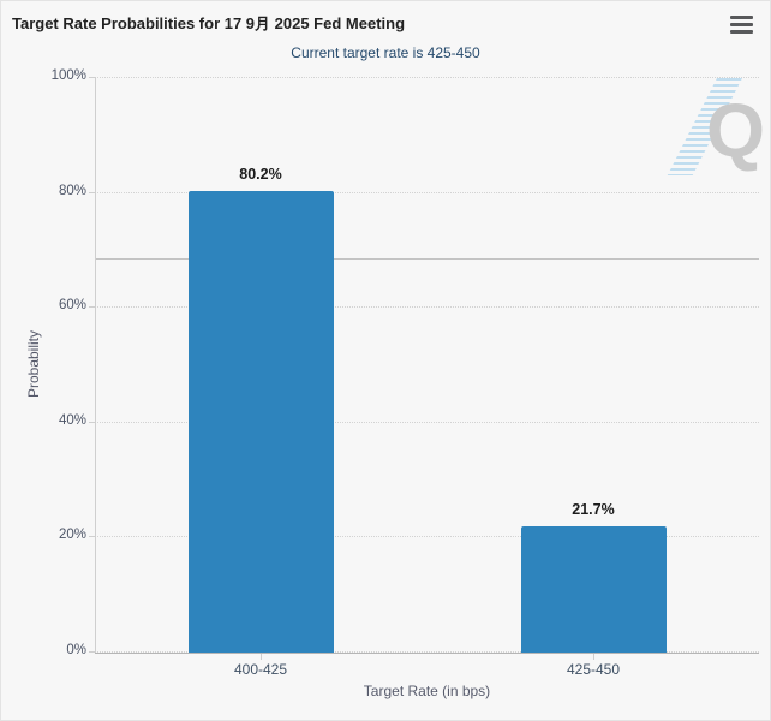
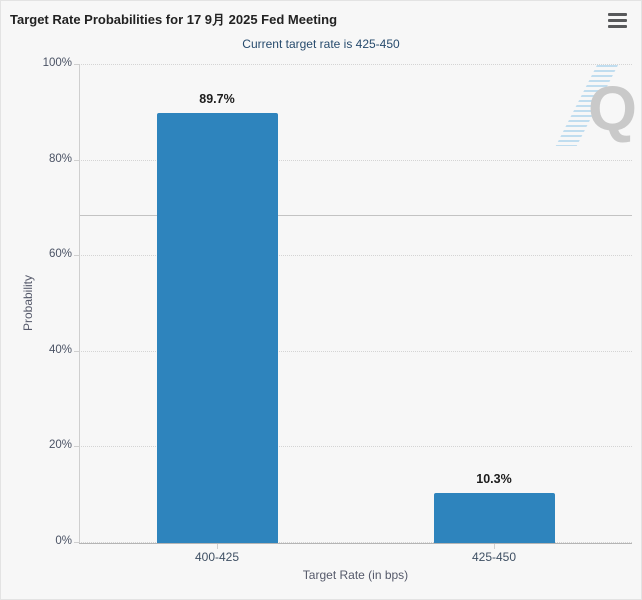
400-425: 80.2% -> 89.7%
425-450: 21.7% -> 10.3%
